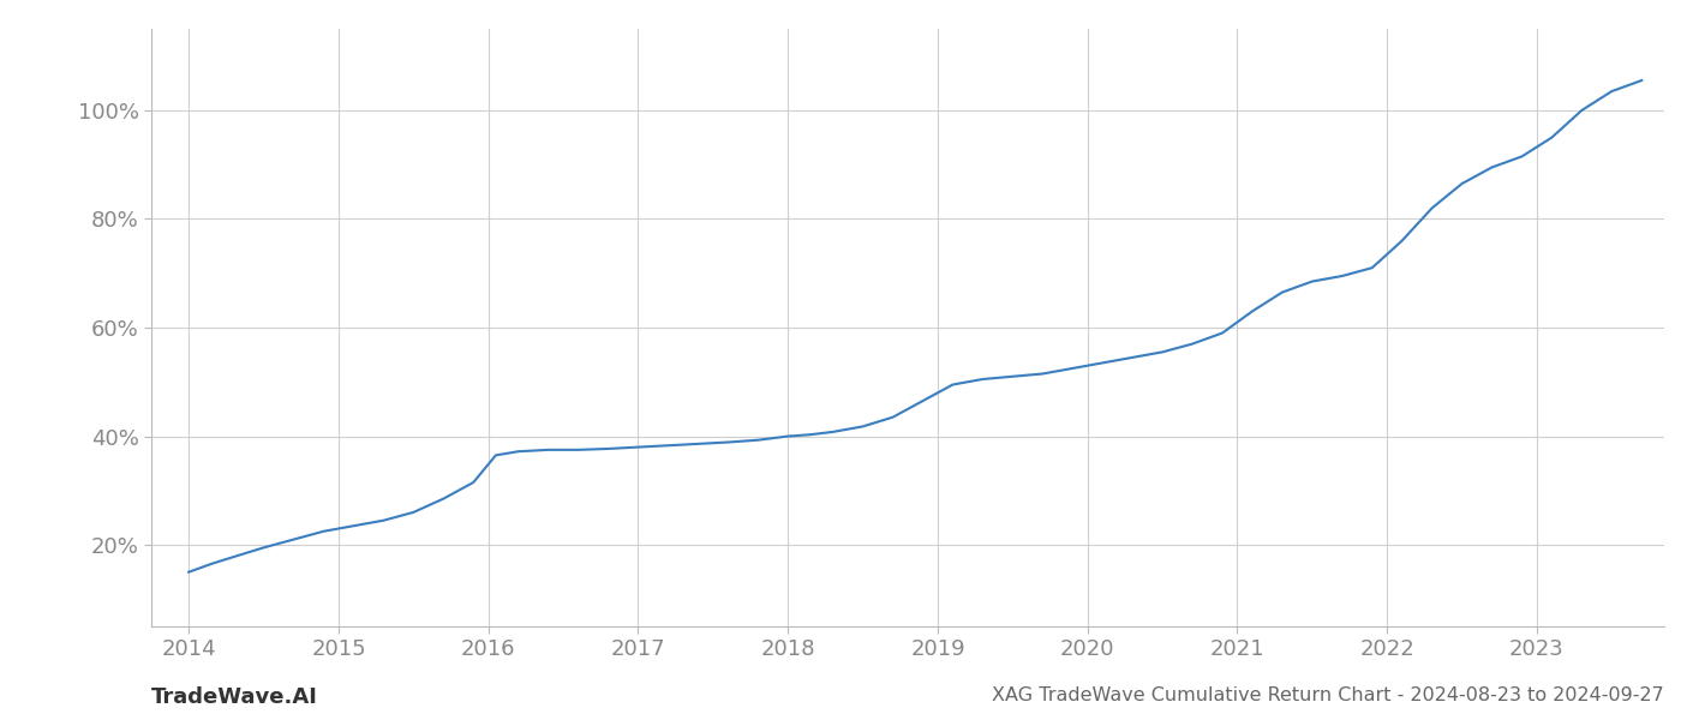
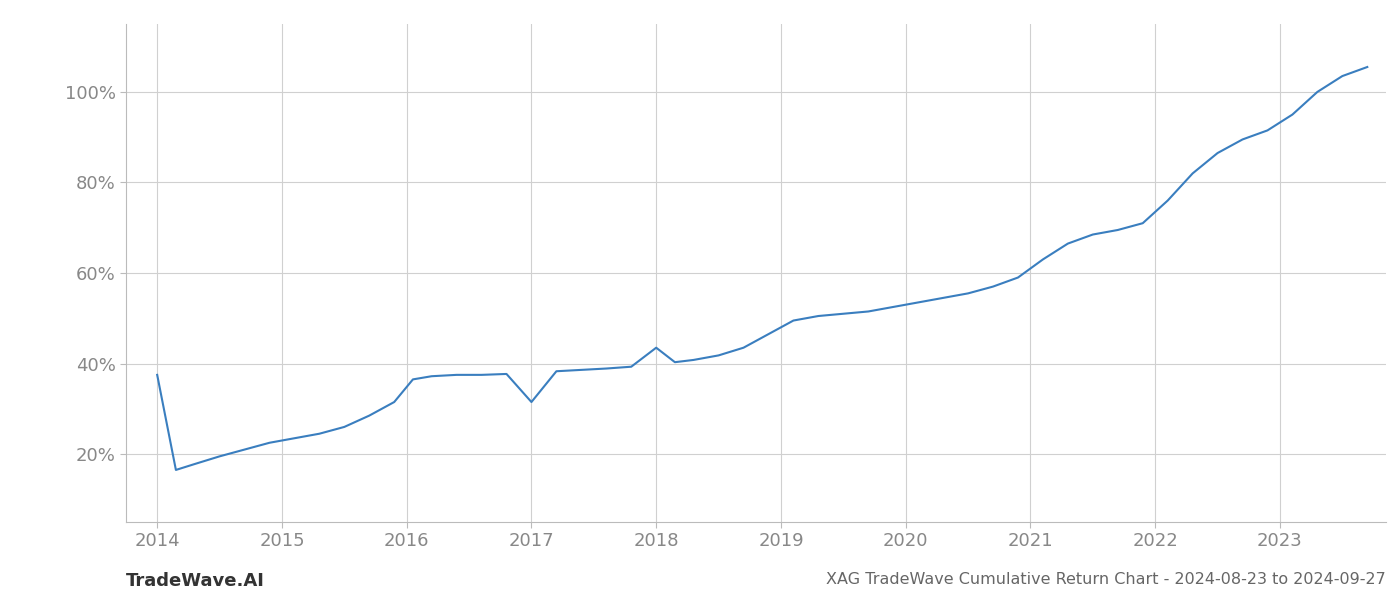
2014: 15.0% -> 37.5%
2017: 38.0% -> 31.5%
2018: 40.0% -> 43.5%
